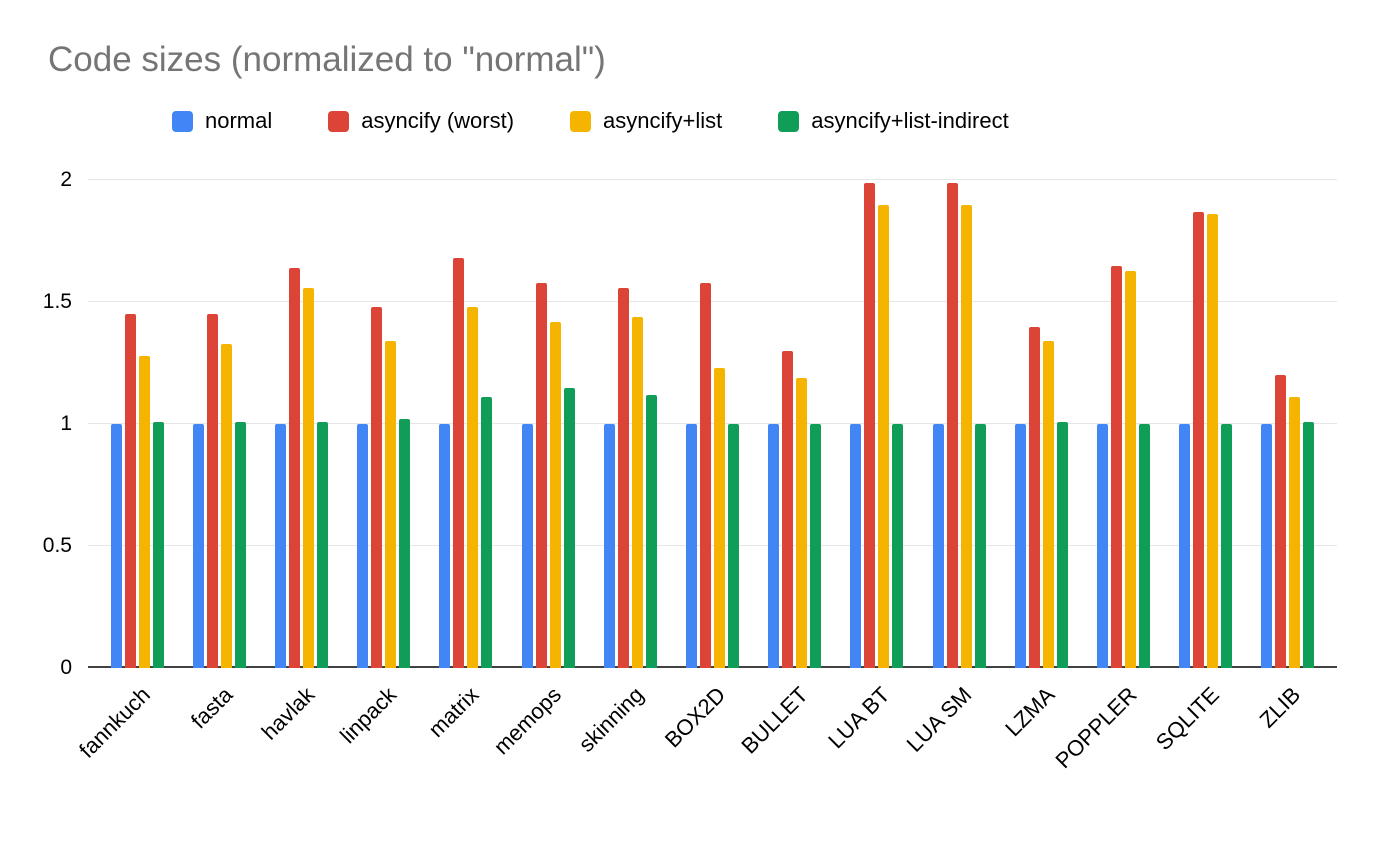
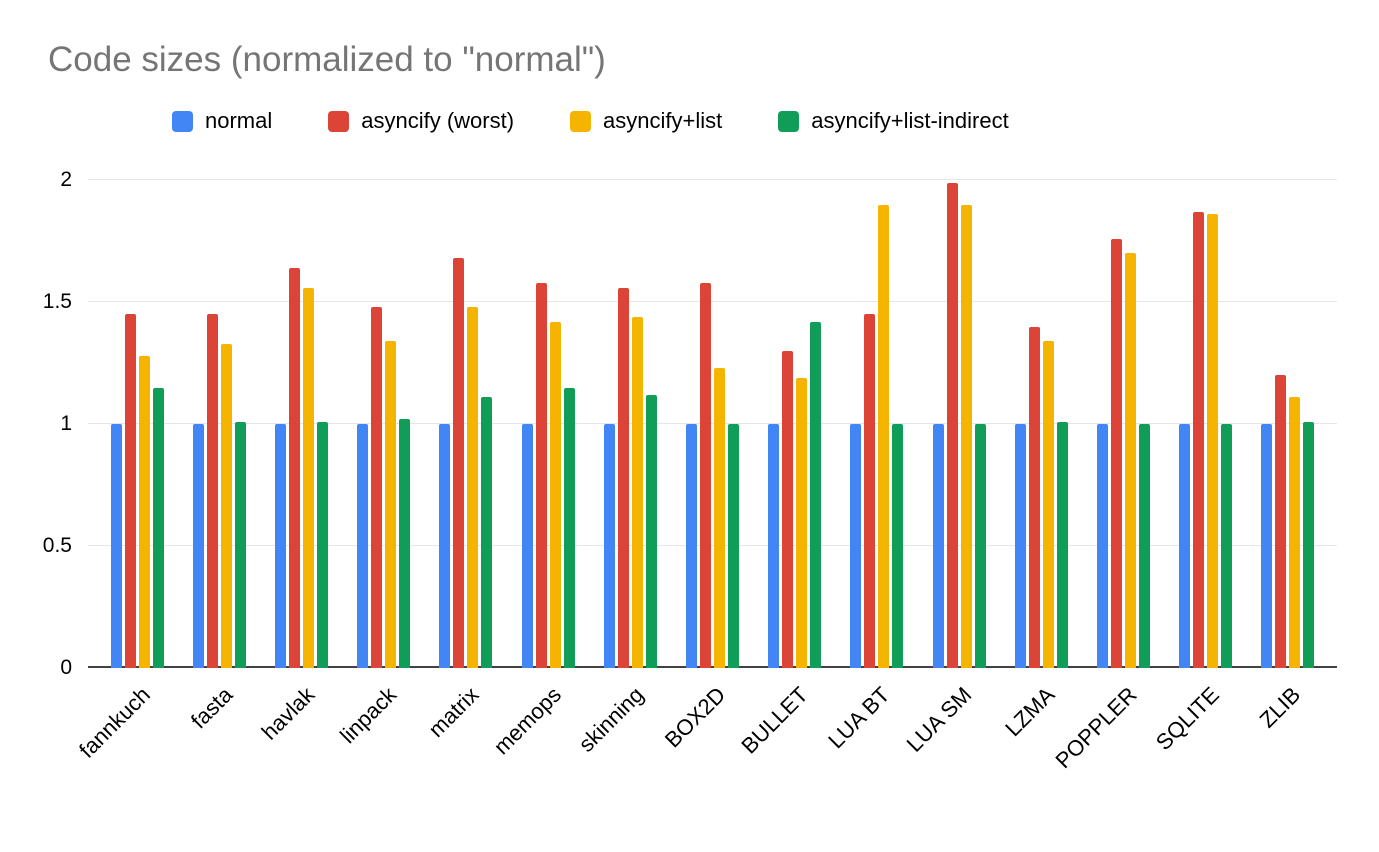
asyncify+list-indirect/fannkuch: 1.01 -> 1.15
asyncify+list-indirect/BULLET: 1.00 -> 1.42
asyncify (worst)/LUA BT: 1.99 -> 1.45
asyncify (worst)/POPPLER: 1.65 -> 1.76
asyncify+list/POPPLER: 1.63 -> 1.70
